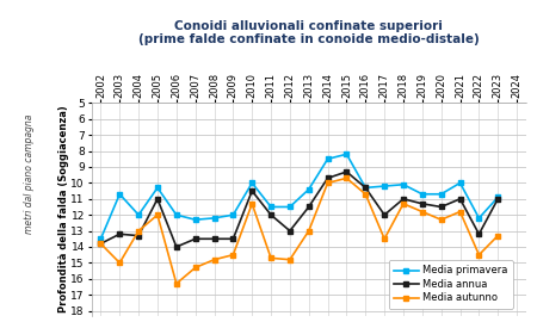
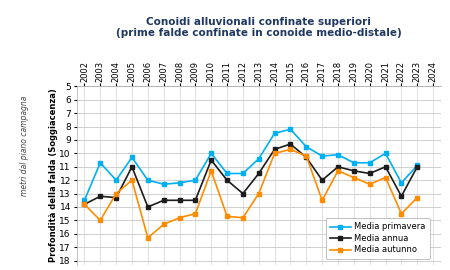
Media primavera/2016: 10.3 -> 9.5
Media autunno/2016: 10.7 -> 10.2
